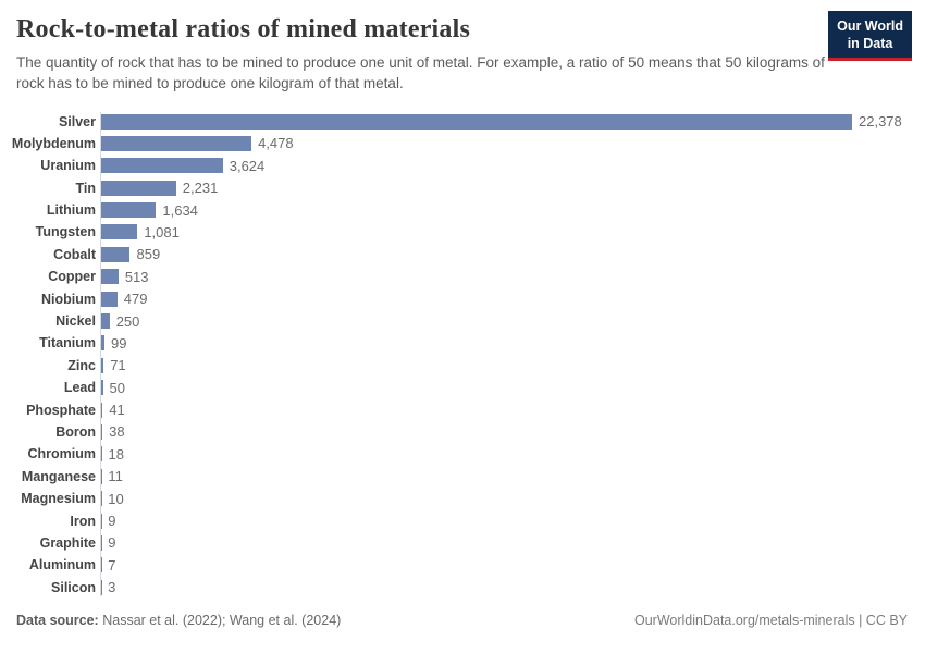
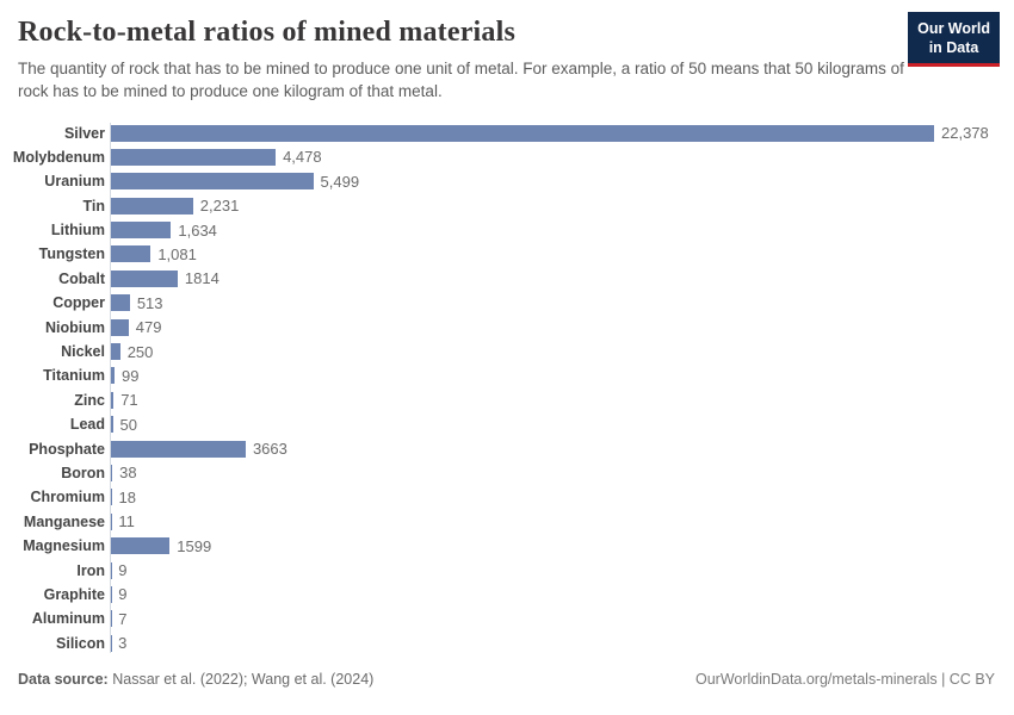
Uranium: 3,624 -> 5,499
Cobalt: 859 -> 1814
Phosphate: 41 -> 3663
Magnesium: 10 -> 1599
